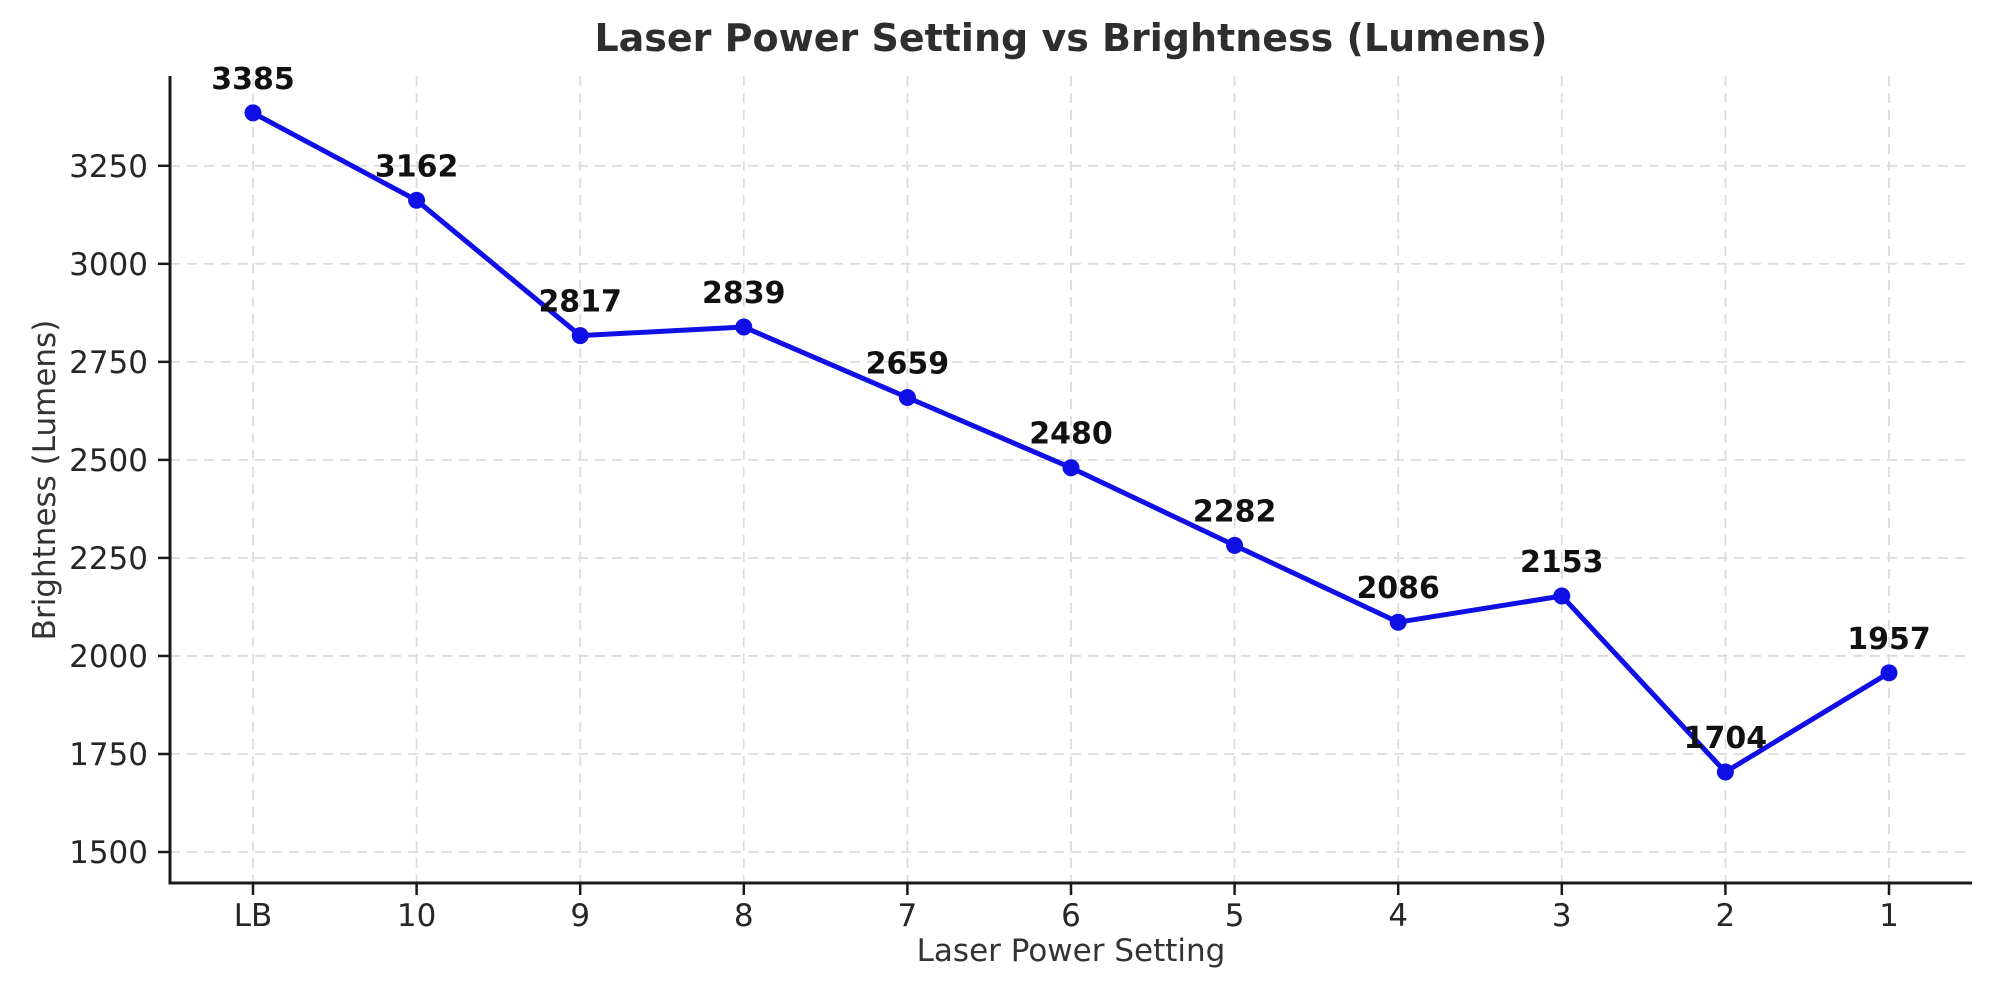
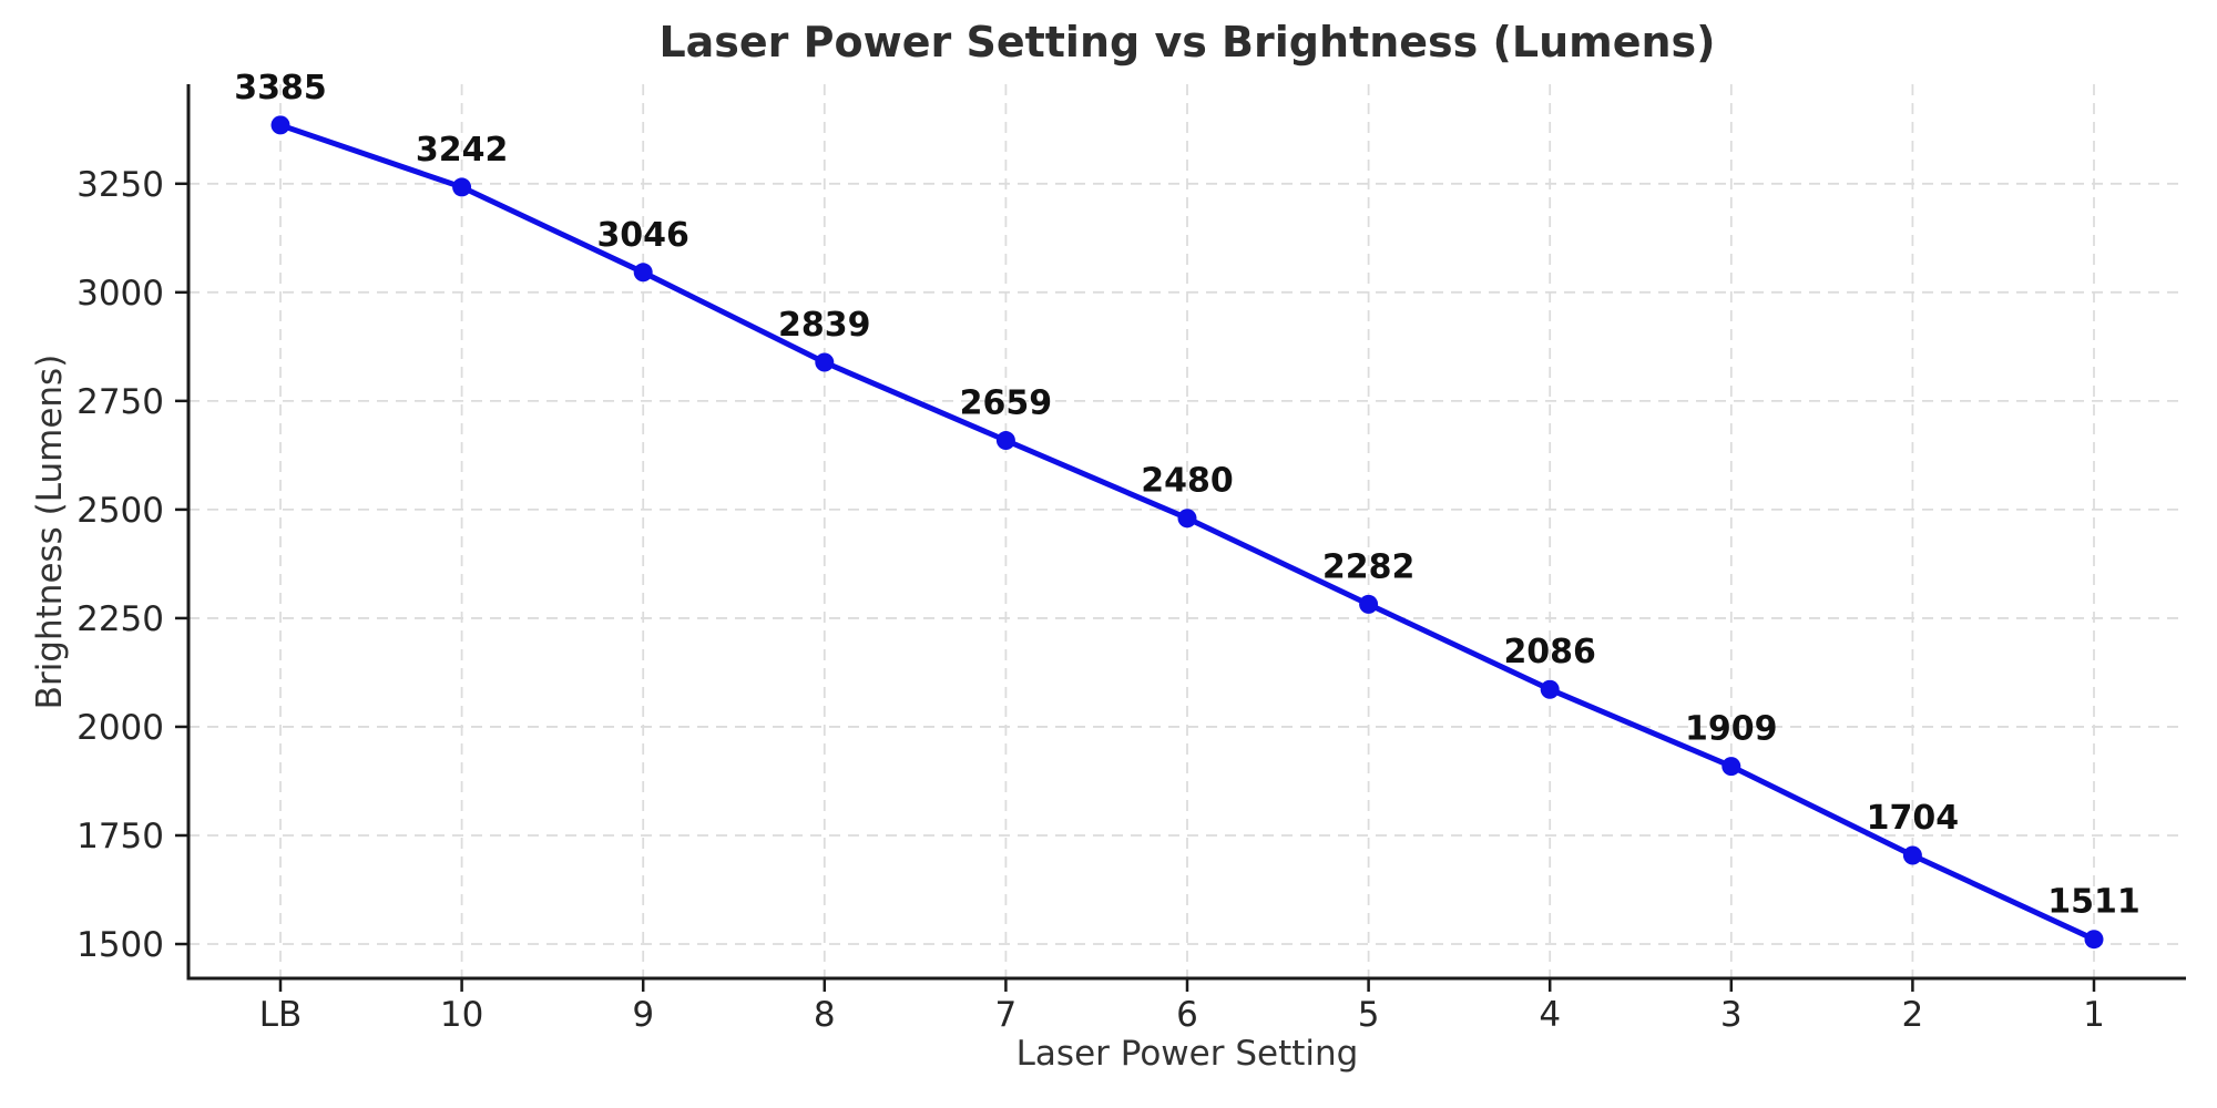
10: 3162 -> 3242
9: 2817 -> 3046
3: 2153 -> 1909
1: 1957 -> 1511
